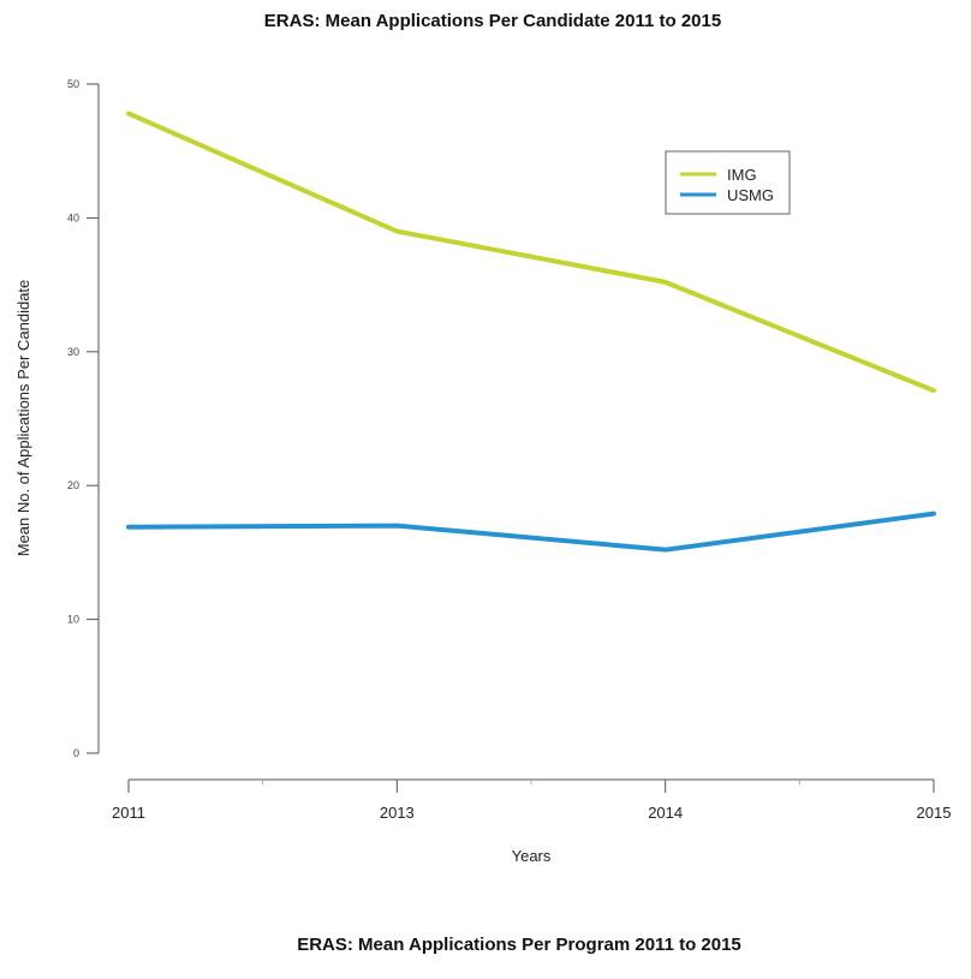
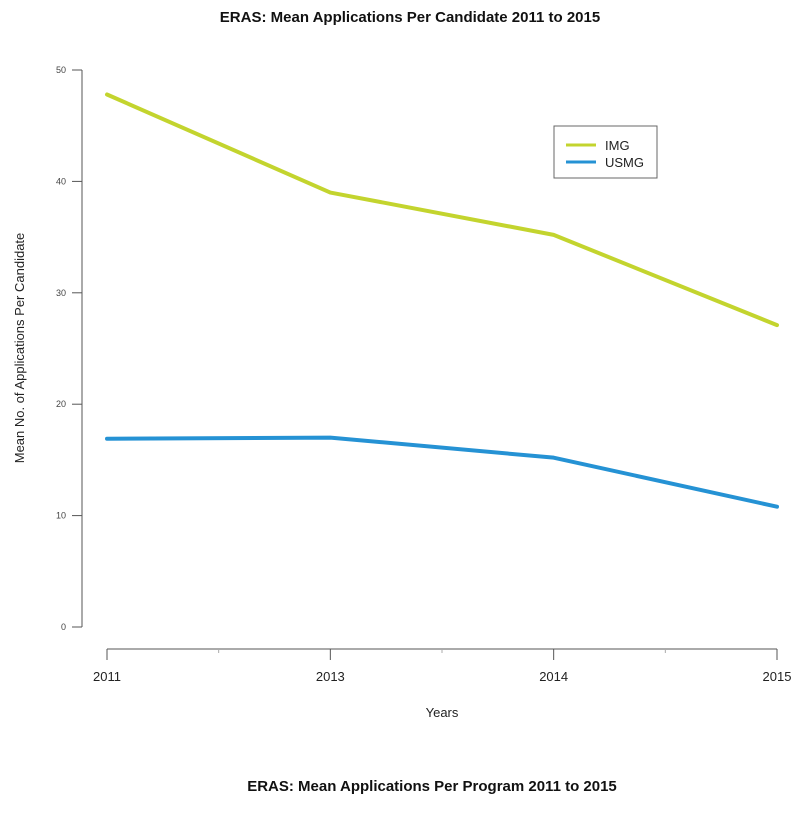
USMG/2015: 17.9 -> 10.8
